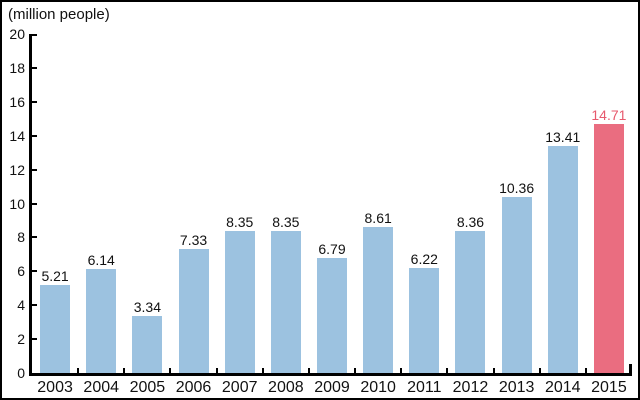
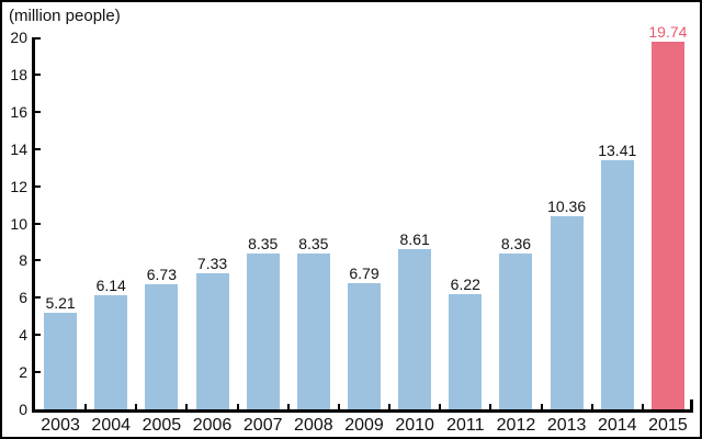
2005: 3.34 -> 6.73
2015: 14.71 -> 19.74
